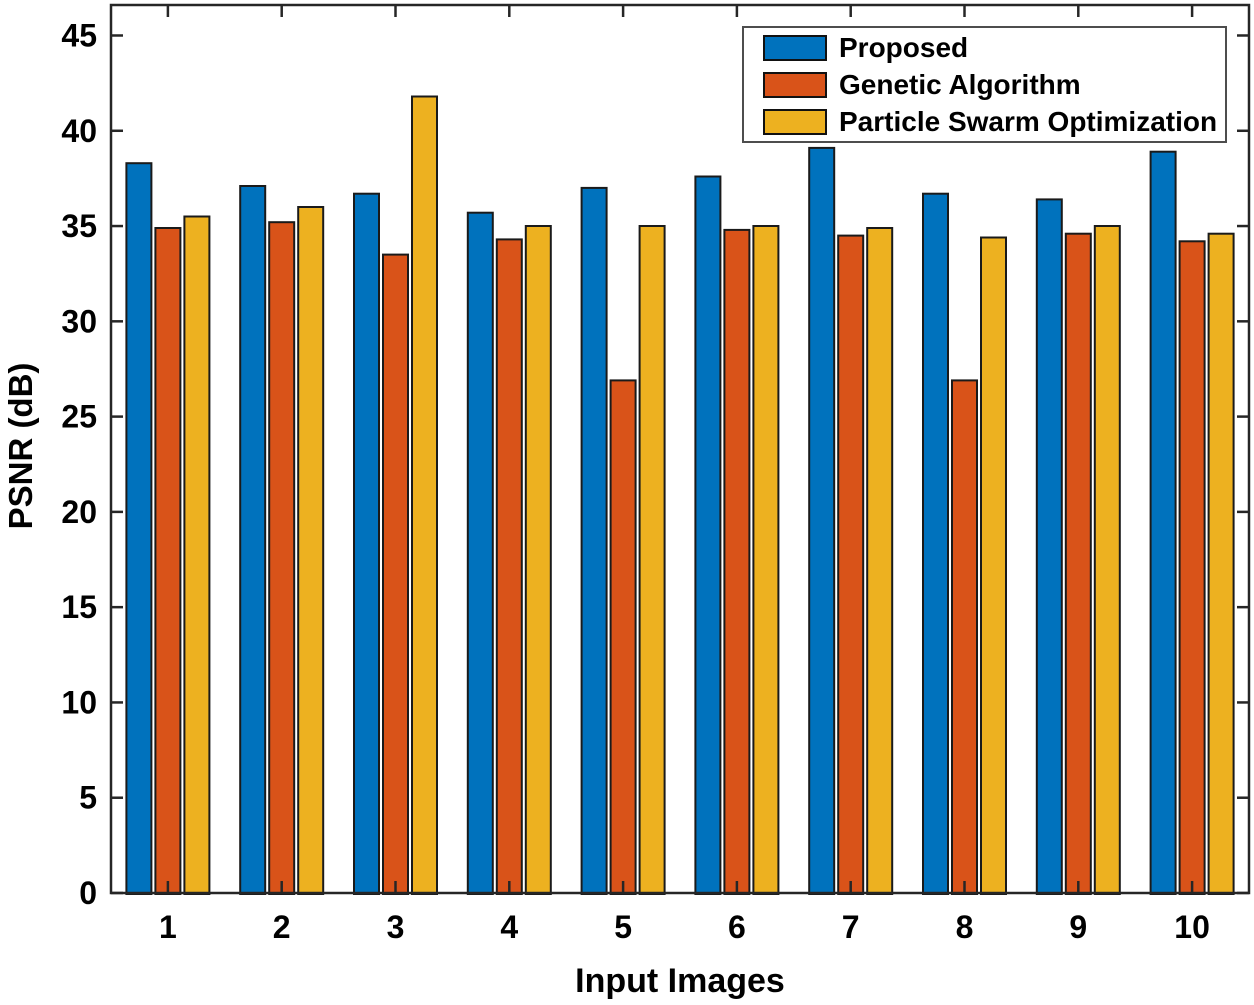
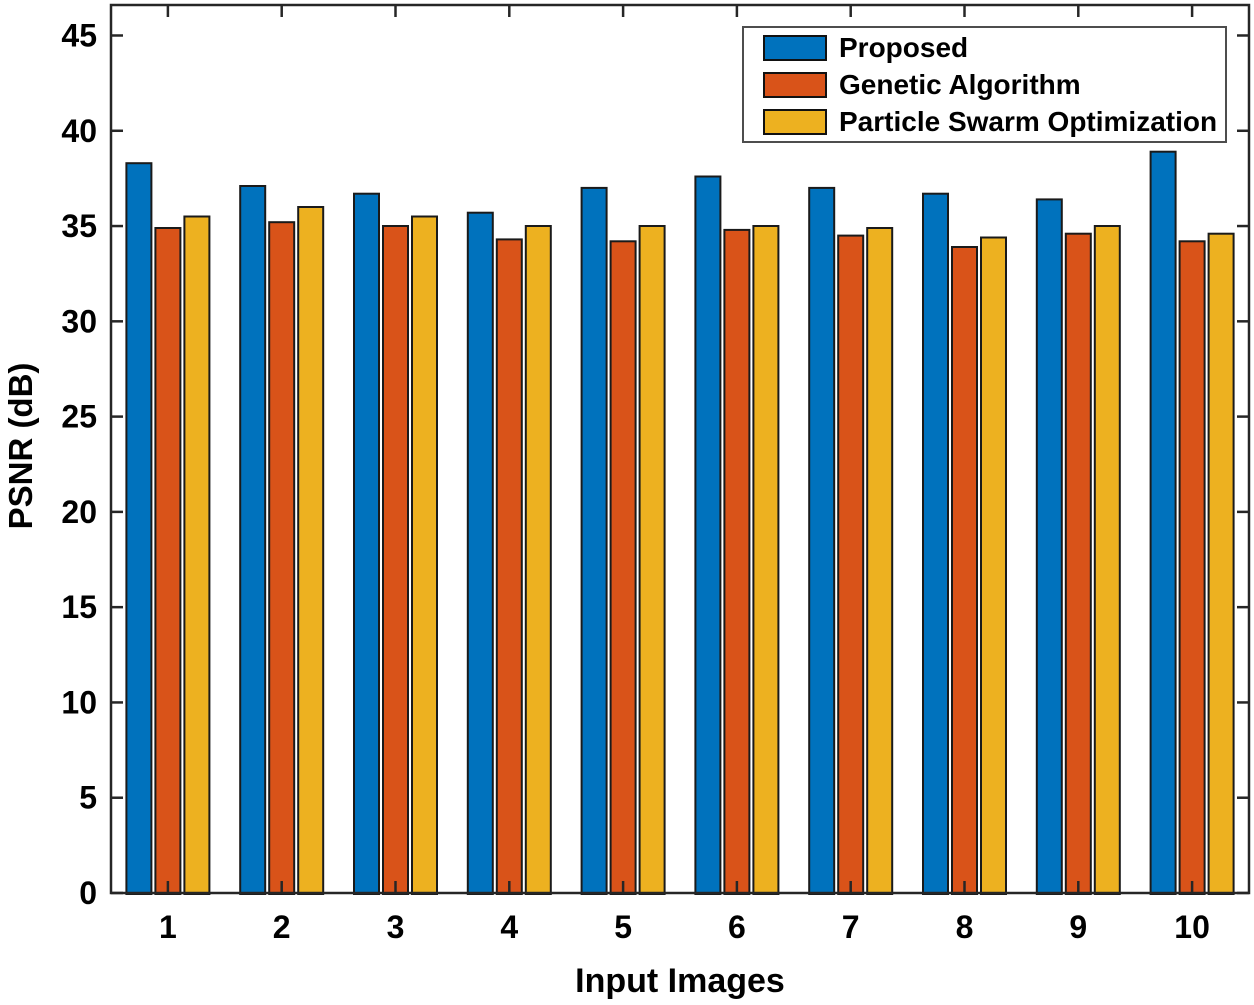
Genetic Algorithm/3: 33.5 -> 35.0
Particle Swarm Optimization/3: 41.8 -> 35.5
Genetic Algorithm/5: 26.9 -> 34.2
Proposed/7: 39.1 -> 37.0
Genetic Algorithm/8: 26.9 -> 33.9
